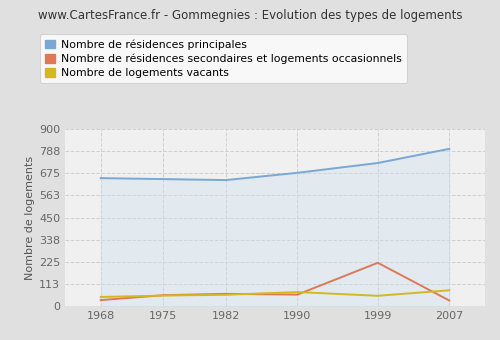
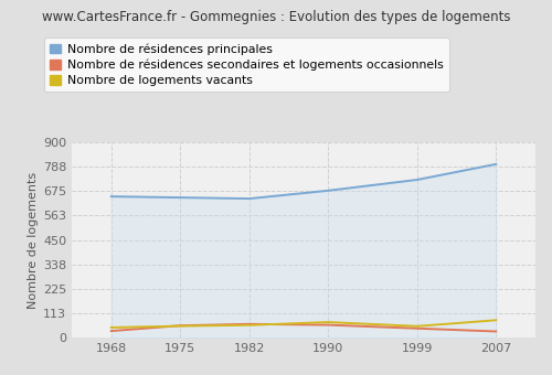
Nombre de résidences secondaires et logements occasionnels/1999: 220 -> 40
